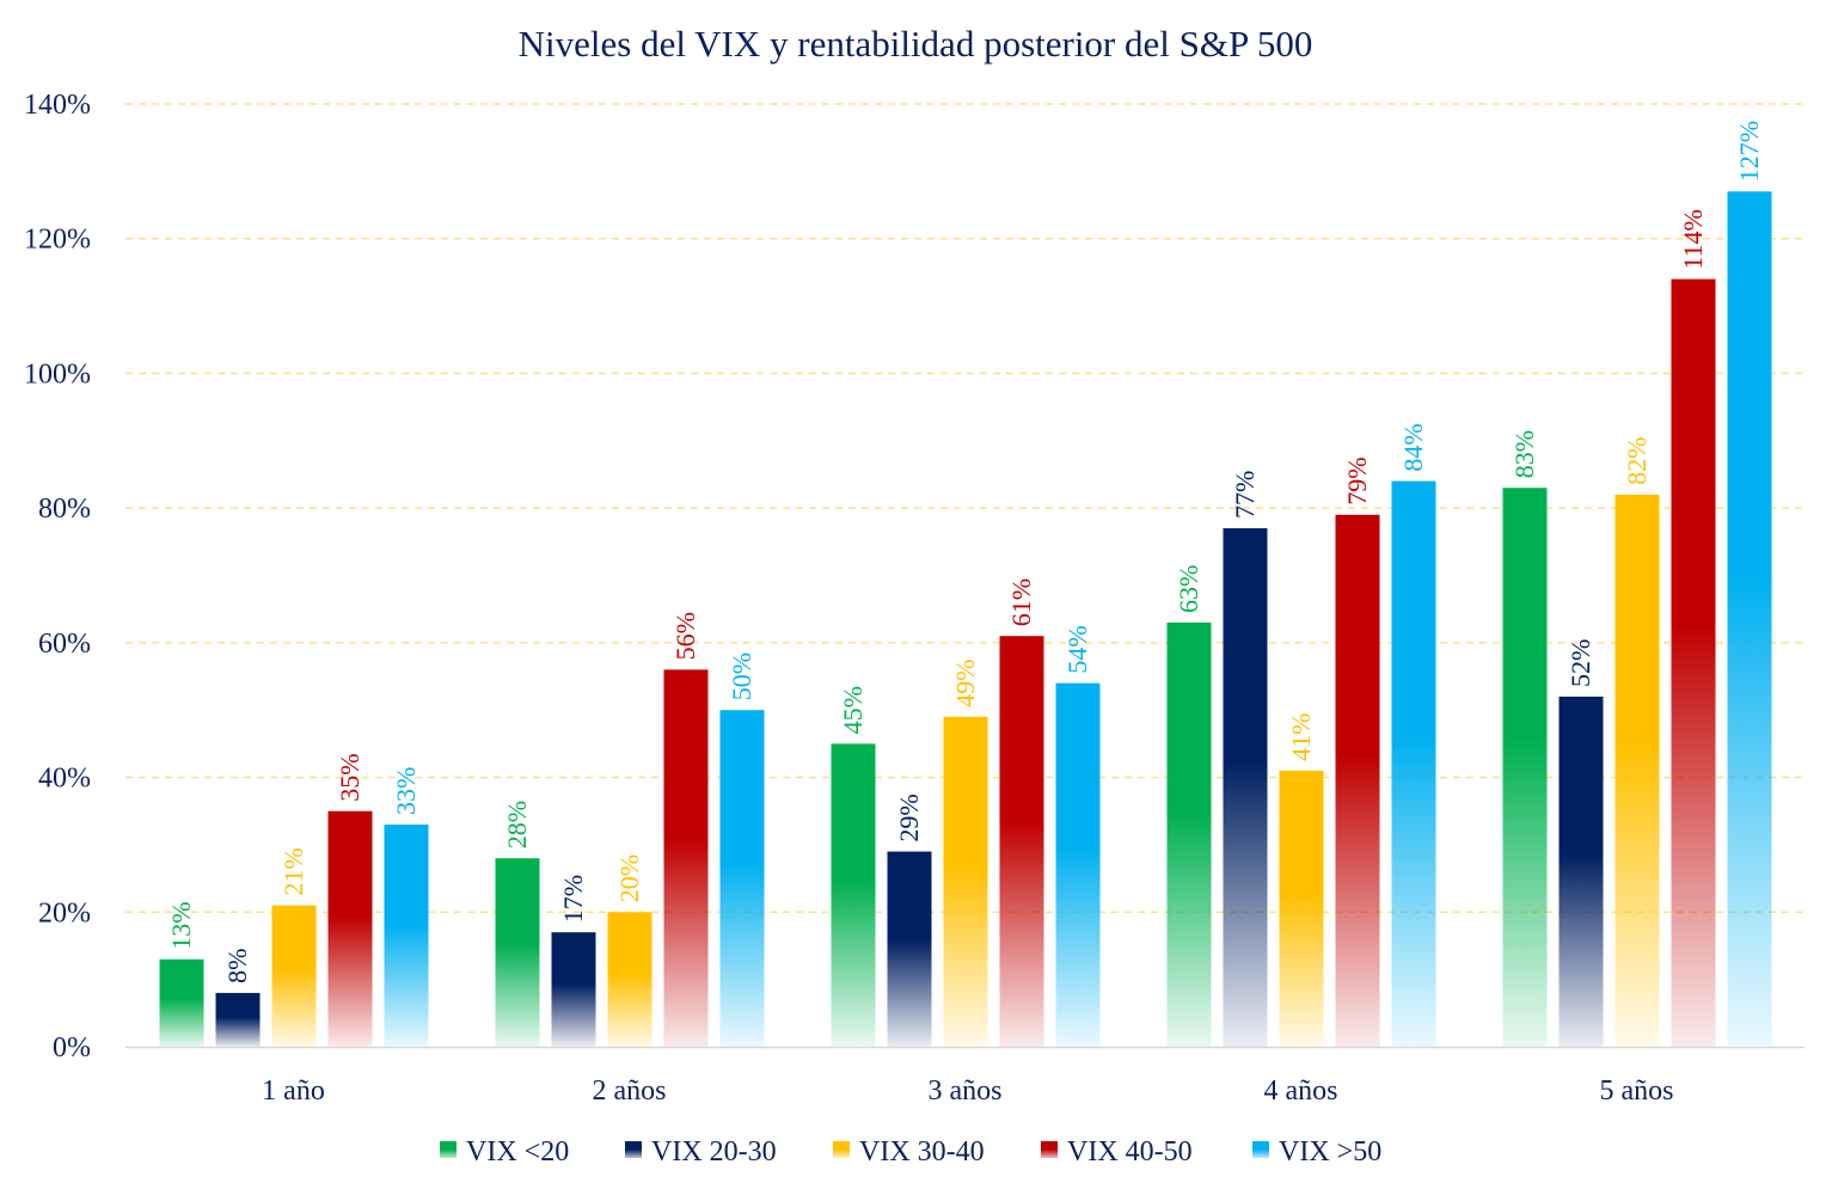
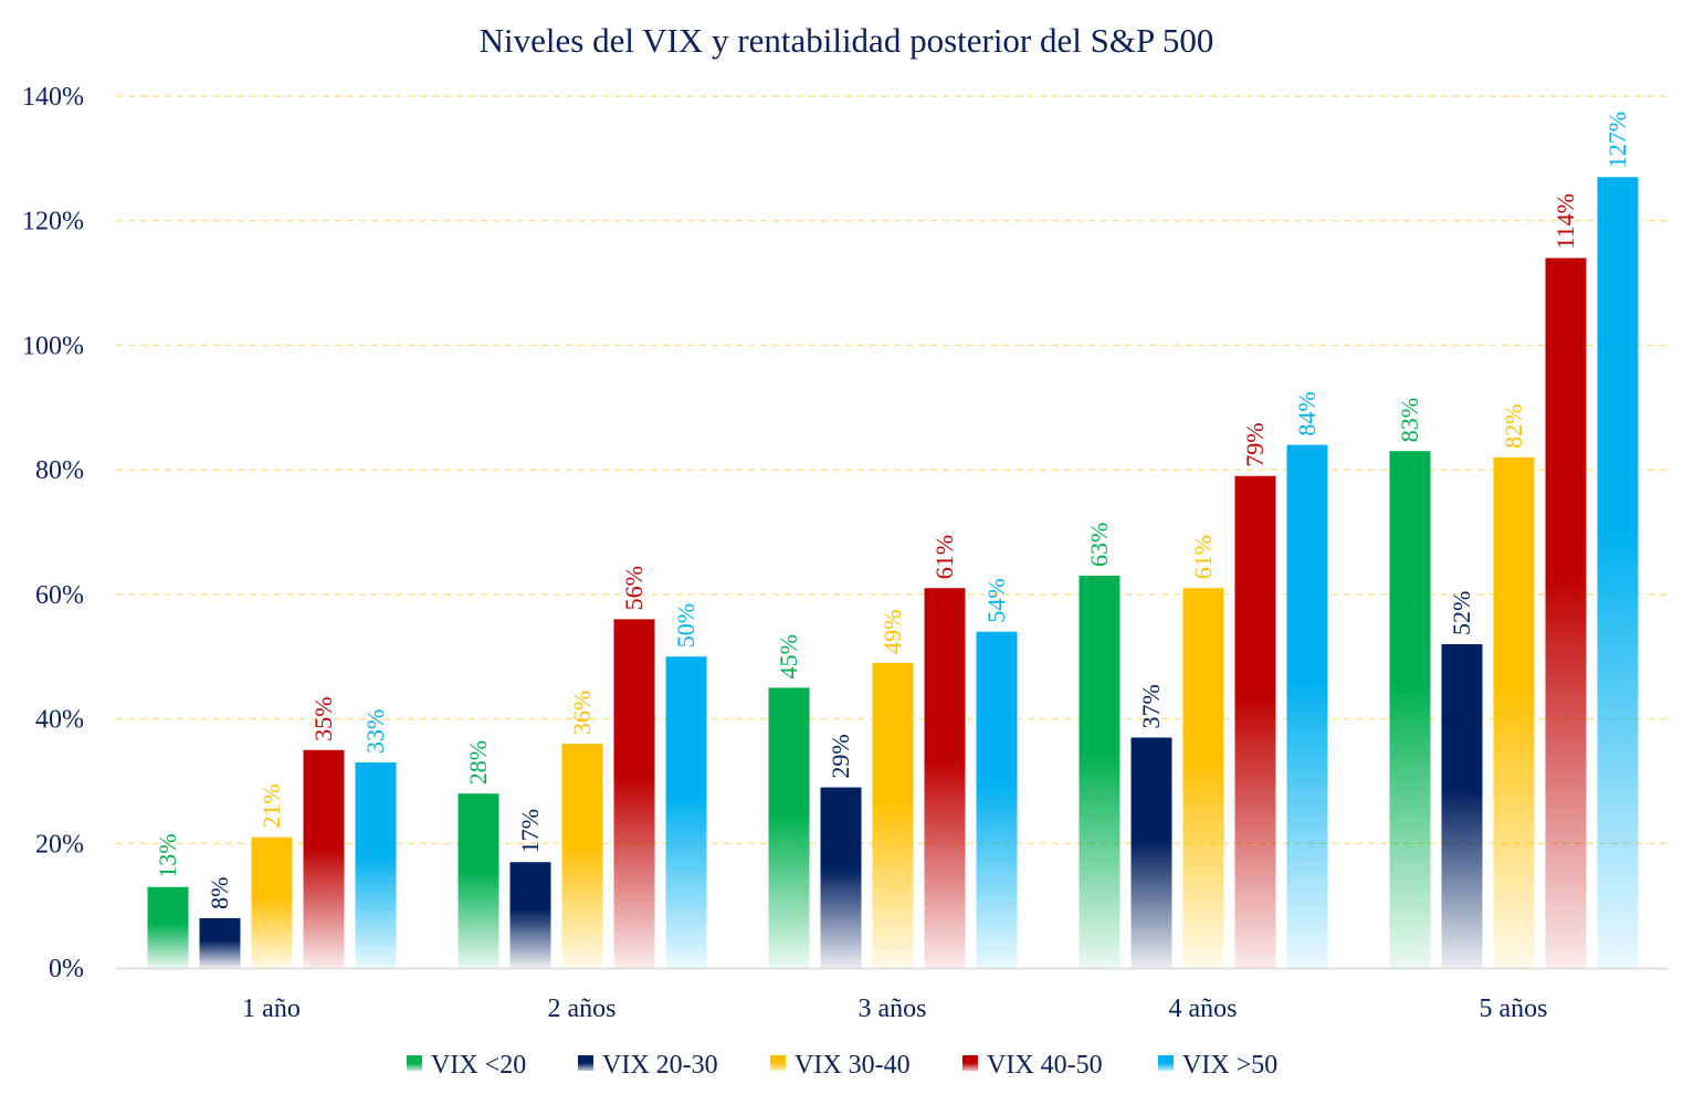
VIX 30-40/2 años: 20% -> 36%
VIX 20-30/4 años: 77% -> 37%
VIX 30-40/4 años: 41% -> 61%
